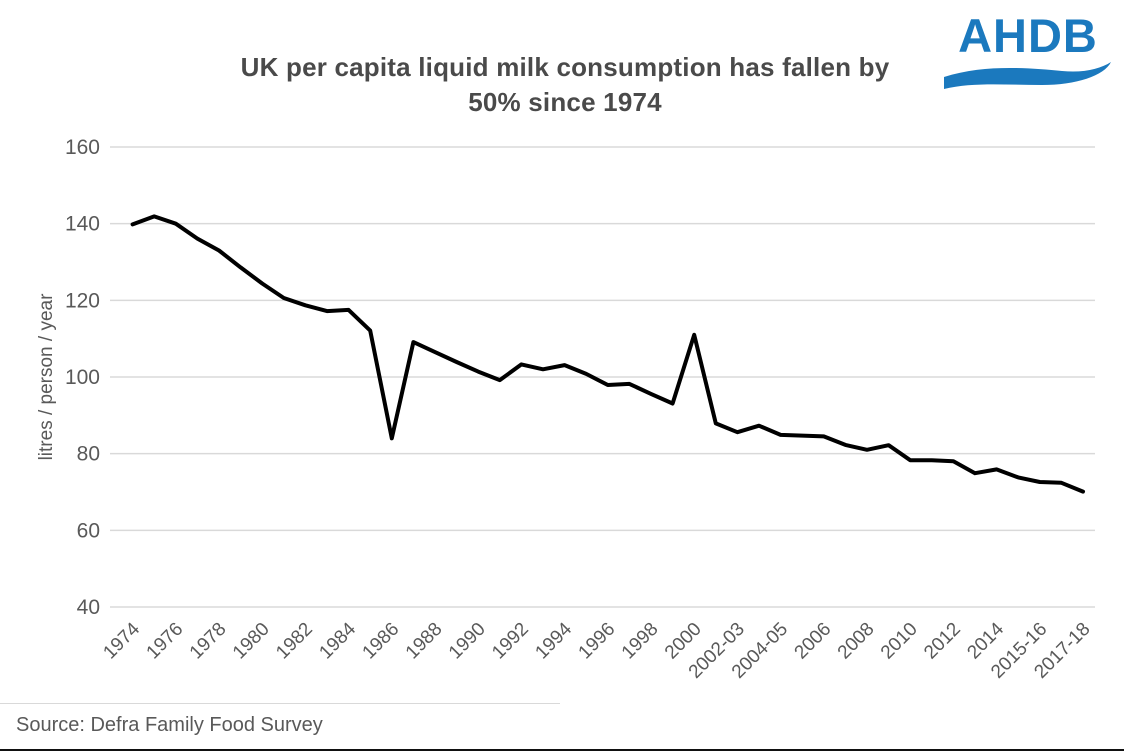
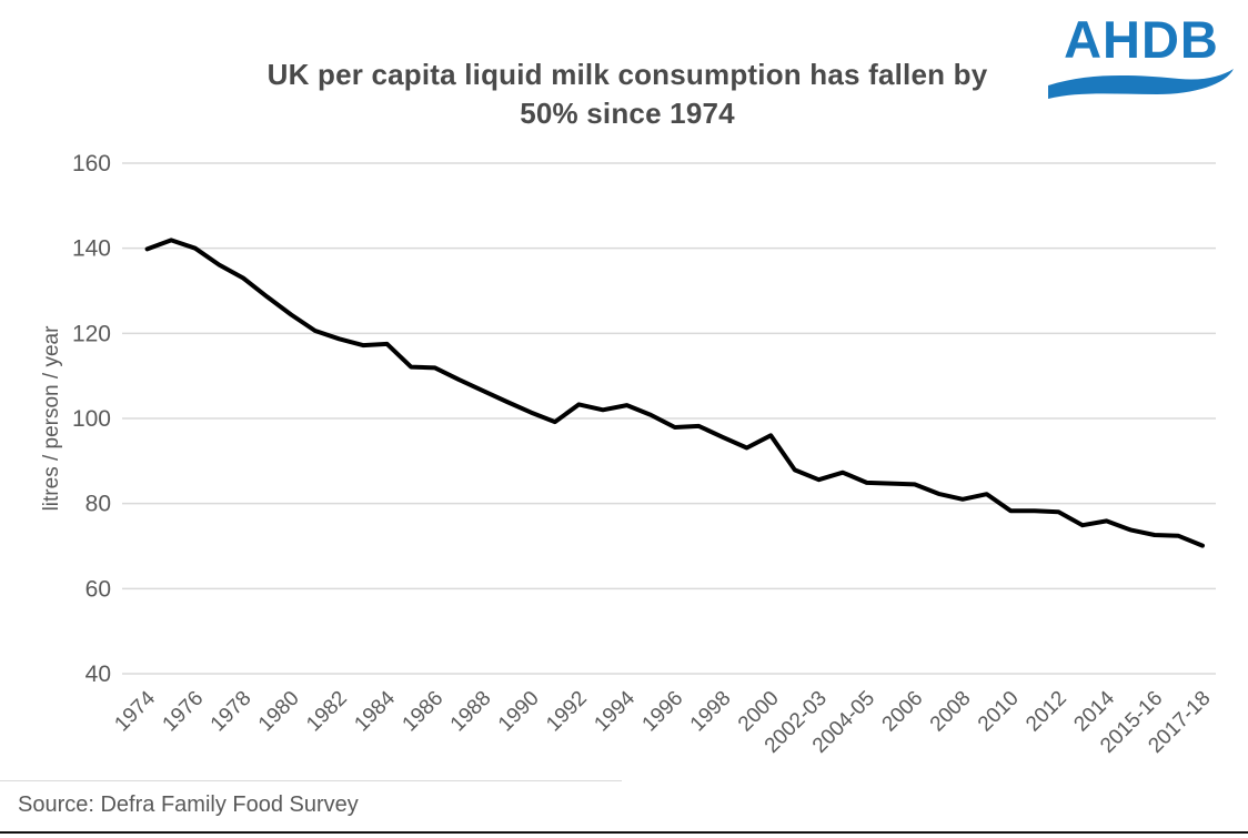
1986: 84 -> 112
2000: 111 -> 96
